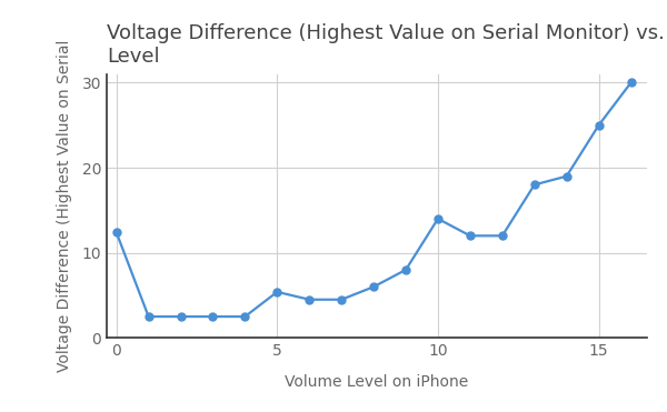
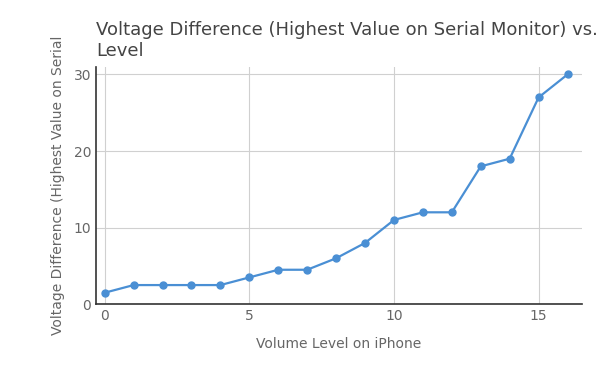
0: 12.4 -> 1.5
5: 5.4 -> 3.5
10: 14.0 -> 11.0
15: 25.0 -> 27.0
